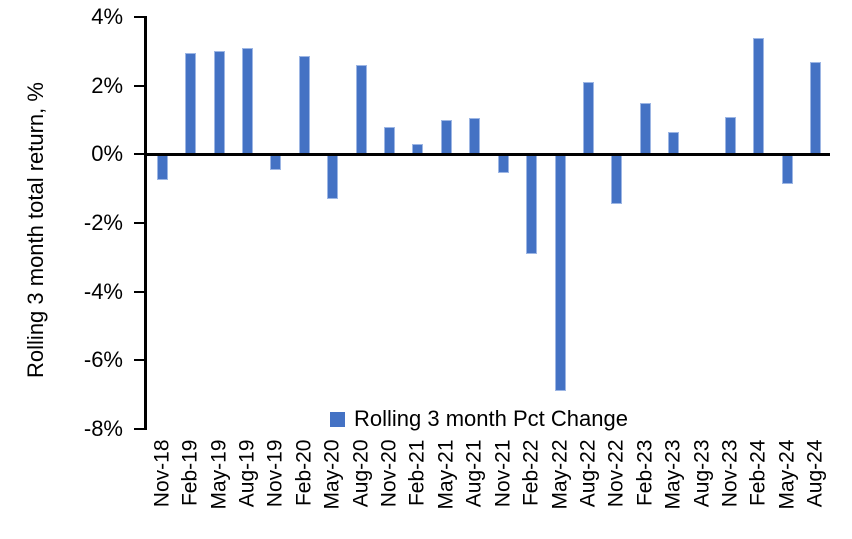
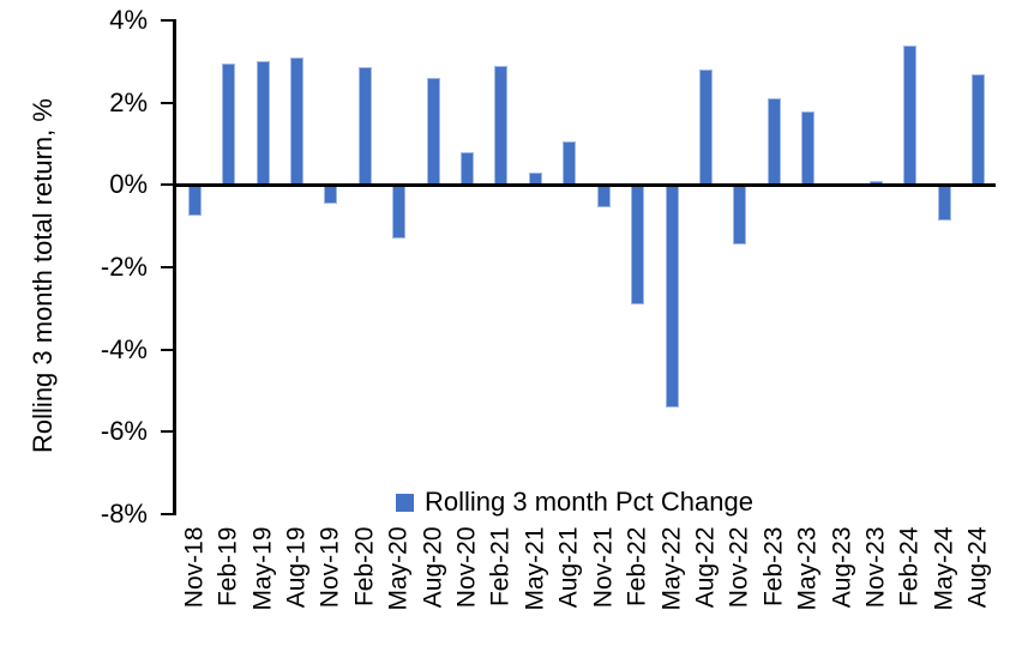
Feb-21: 0.3% -> 2.9%
May-21: 1.0% -> 0.3%
May-22: -6.9% -> -5.4%
Aug-22: 2.1% -> 2.8%
Feb-23: 1.5% -> 2.1%
May-23: 0.7% -> 1.8%
Nov-23: 1.1% -> 0.1%
